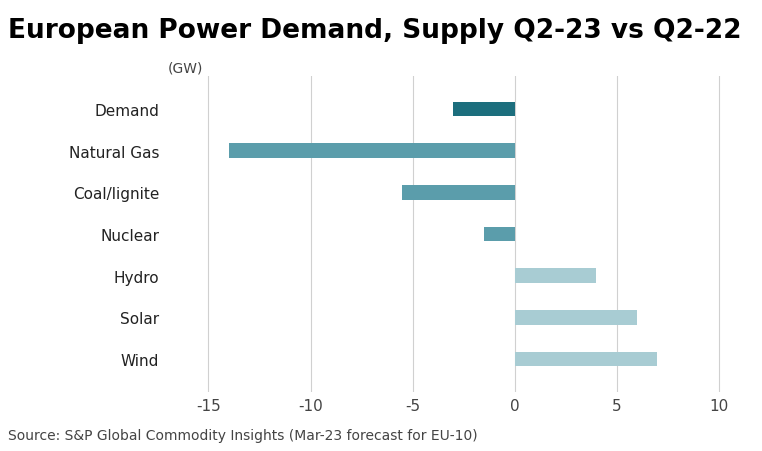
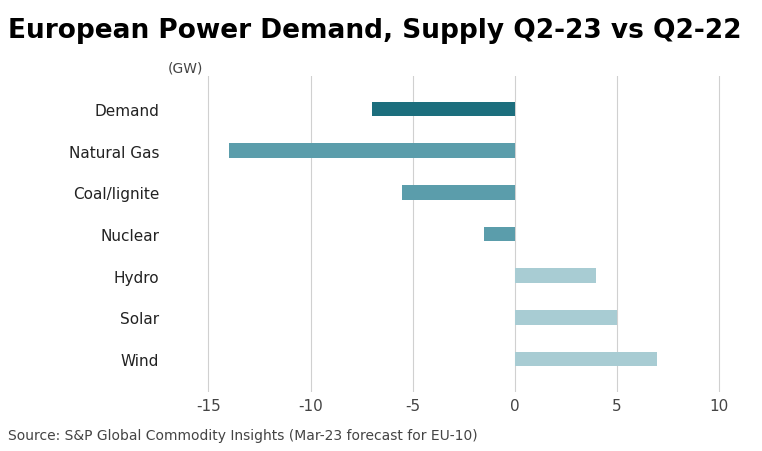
Demand: -3.0 -> -7.0
Solar: 6.0 -> 5.0
